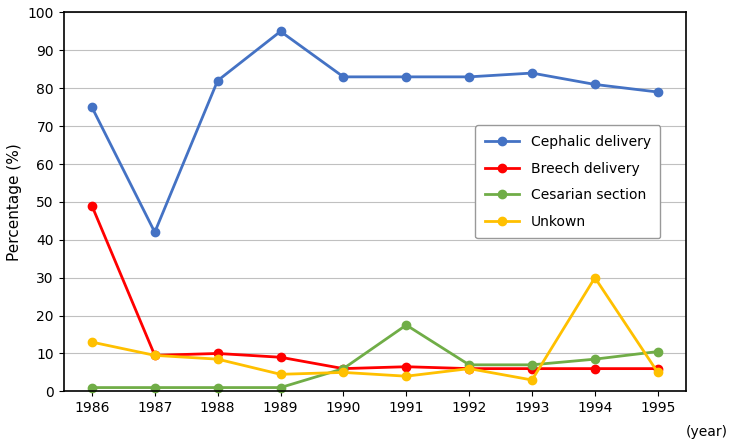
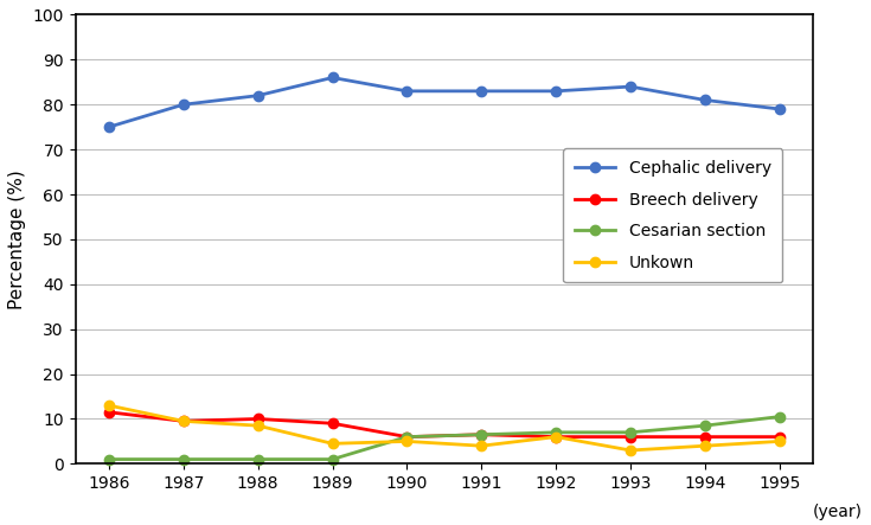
Breech delivery/1986: 49.0 -> 11.5
Cephalic delivery/1987: 42 -> 80
Cephalic delivery/1989: 95 -> 86
Cesarian section/1991: 17.5 -> 6.5
Unkown/1994: 30.0 -> 4.0
